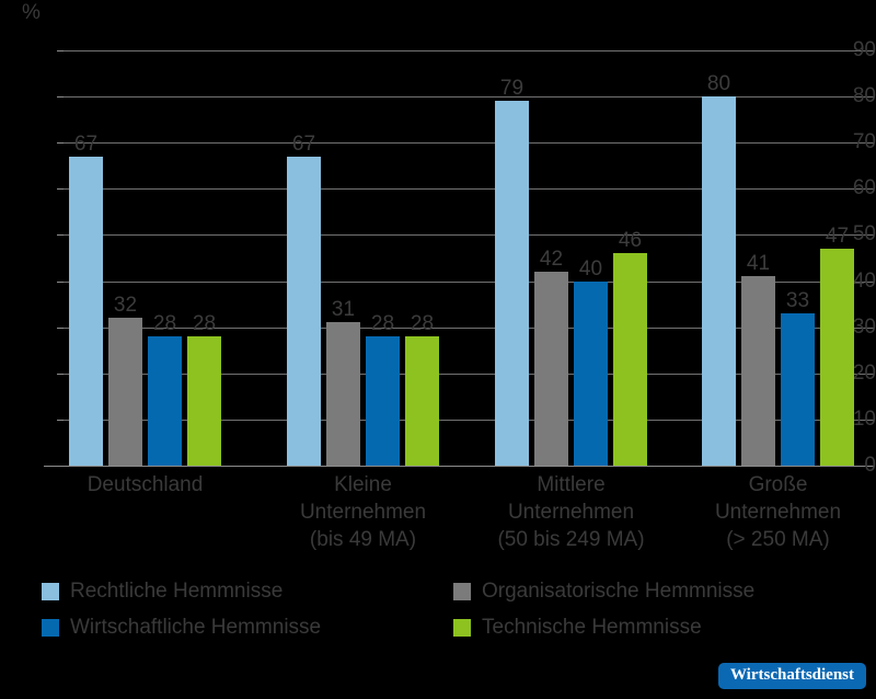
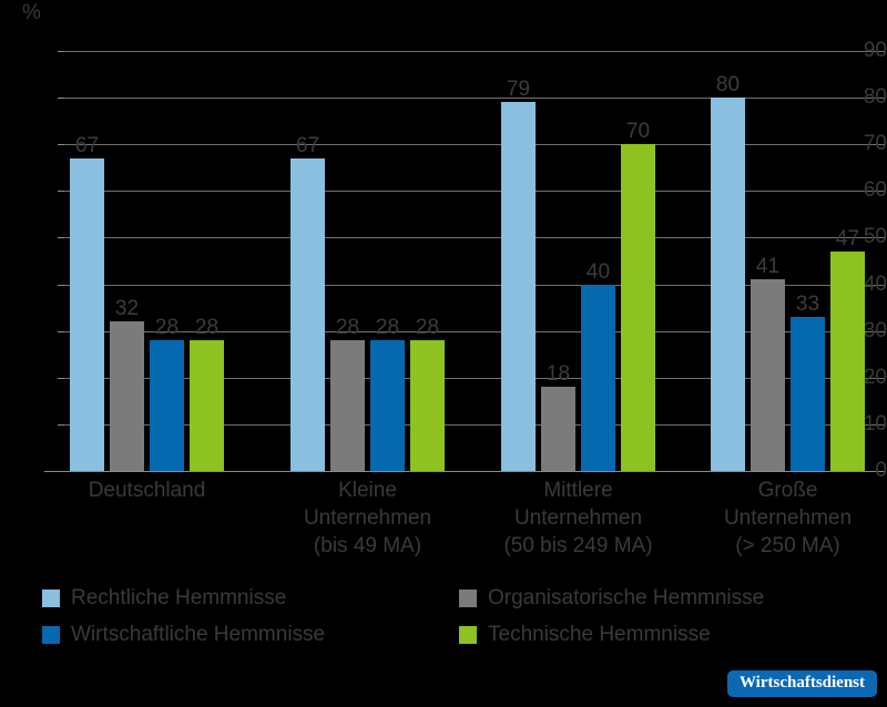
Organisatorische Hemmnisse/Kleine Unternehmen (bis 49 MA): 31 -> 28
Organisatorische Hemmnisse/Mittlere Unternehmen (50 bis 249 MA): 42 -> 18
Technische Hemmnisse/Mittlere Unternehmen (50 bis 249 MA): 46 -> 70
